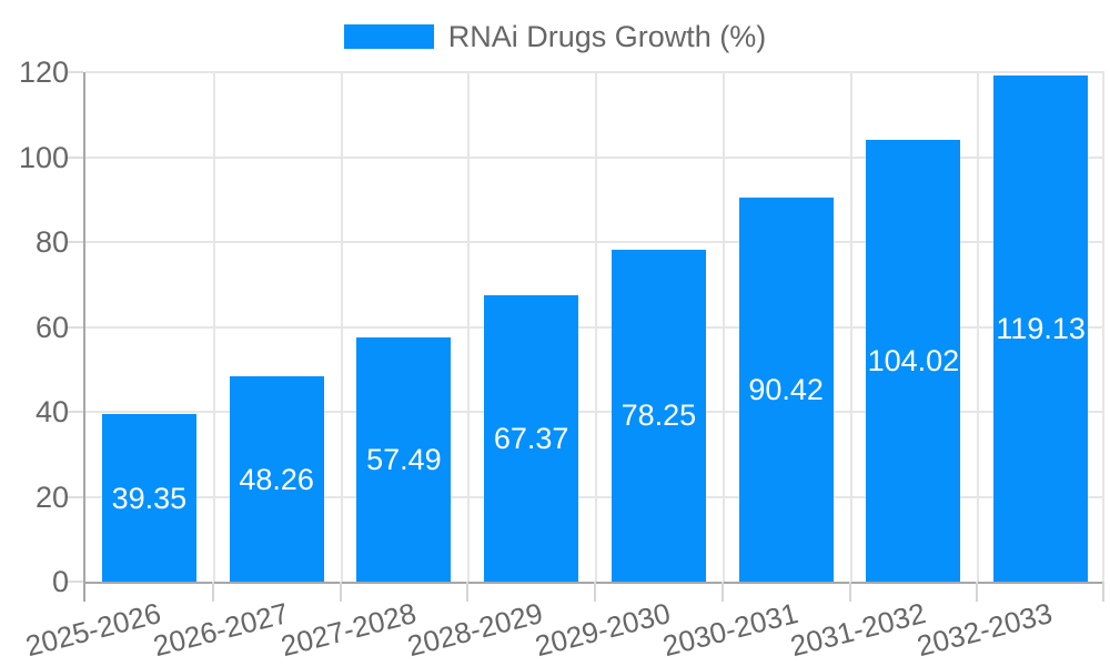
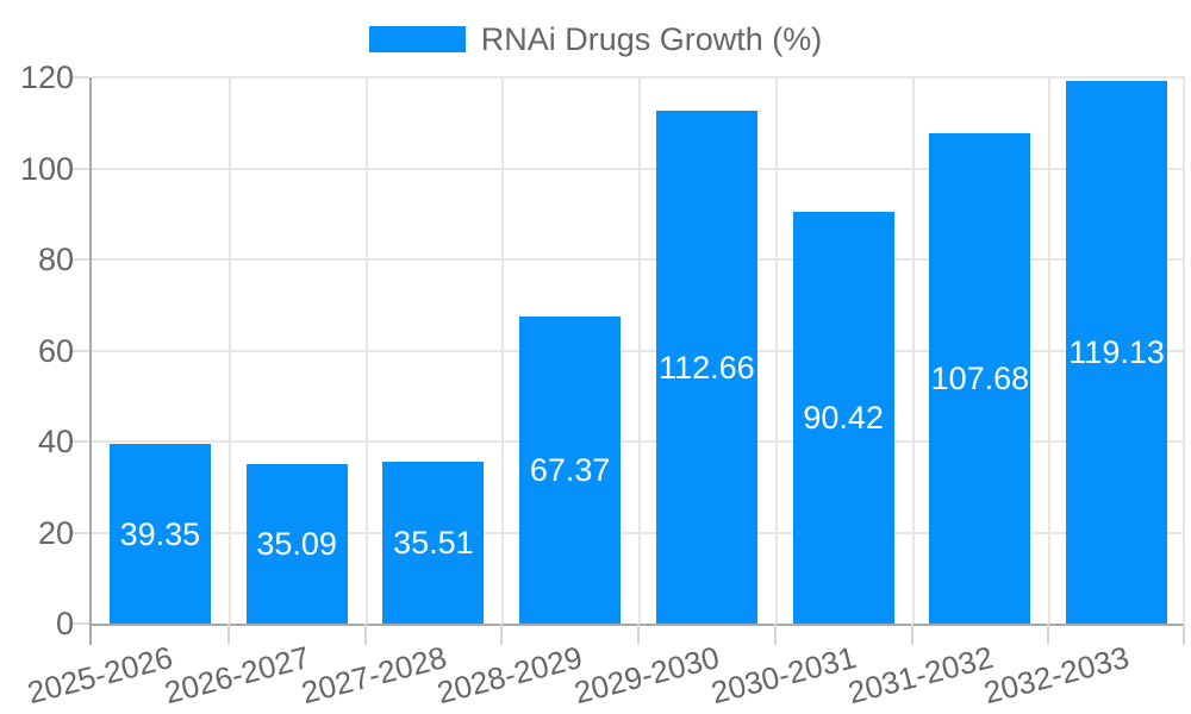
2026-2027: 48.26 -> 35.09
2027-2028: 57.49 -> 35.51
2029-2030: 78.25 -> 112.66
2031-2032: 104.02 -> 107.68
